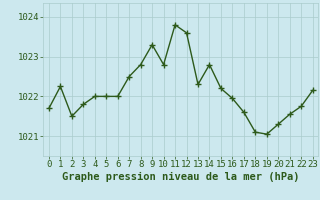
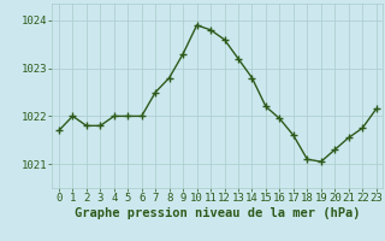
1: 1022.25 -> 1022.00
2: 1021.50 -> 1021.80
10: 1022.80 -> 1023.90
13: 1022.30 -> 1023.20
